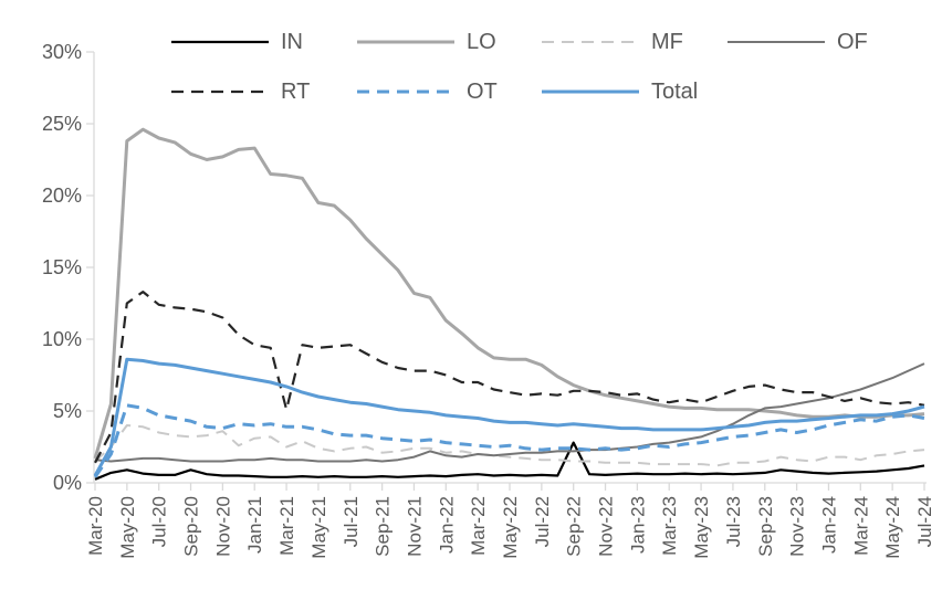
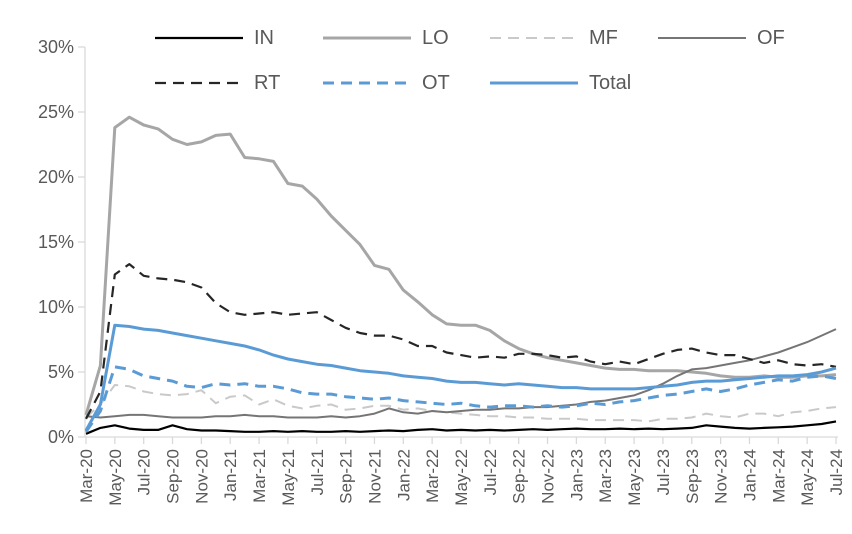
RT/Mar-21: 5.1% -> 9.5%
IN/Sep-22: 2.8% -> 0.6%
